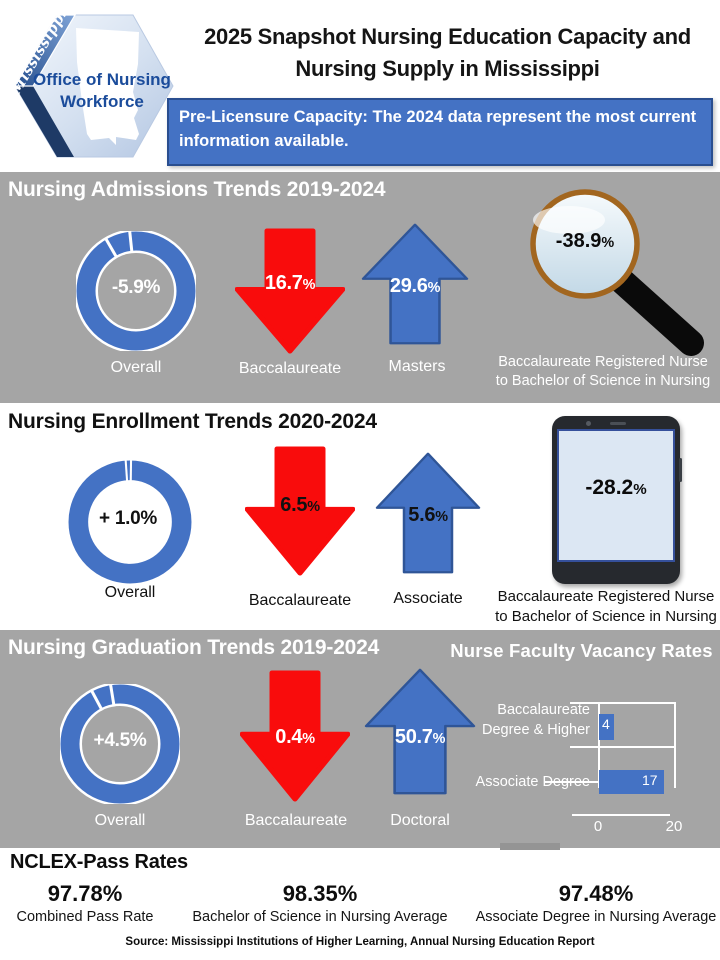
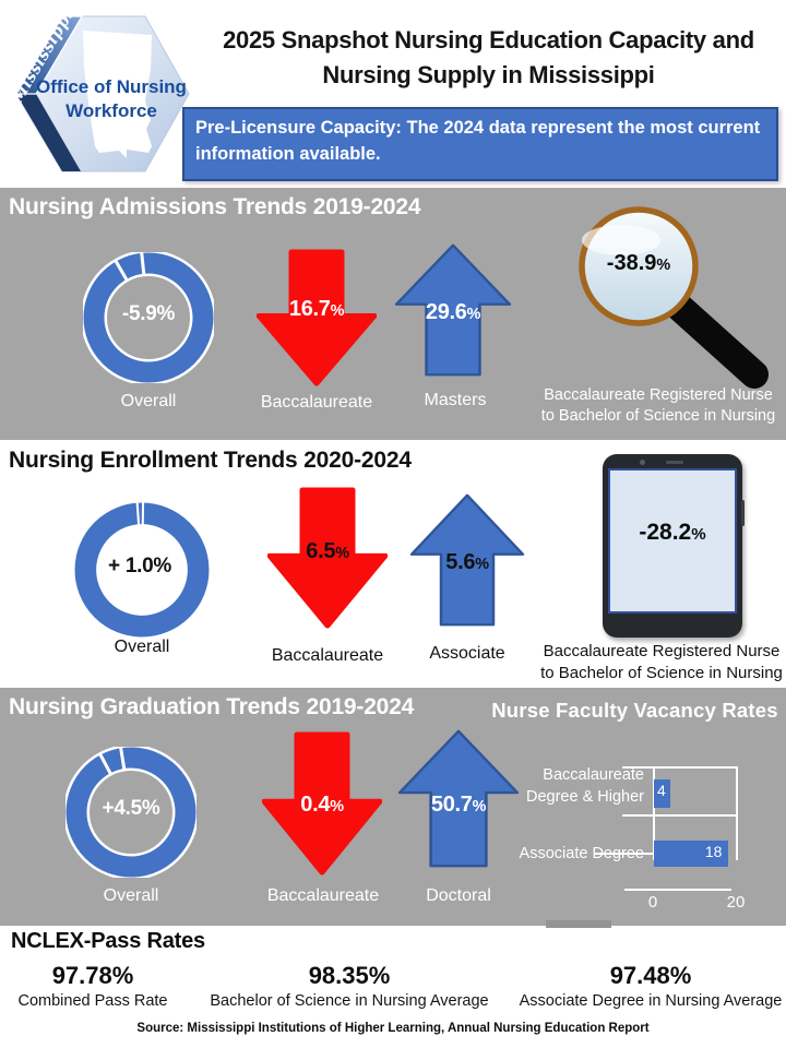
Nurse Faculty Vacancy Rates/Associate Degree: 17 -> 18
